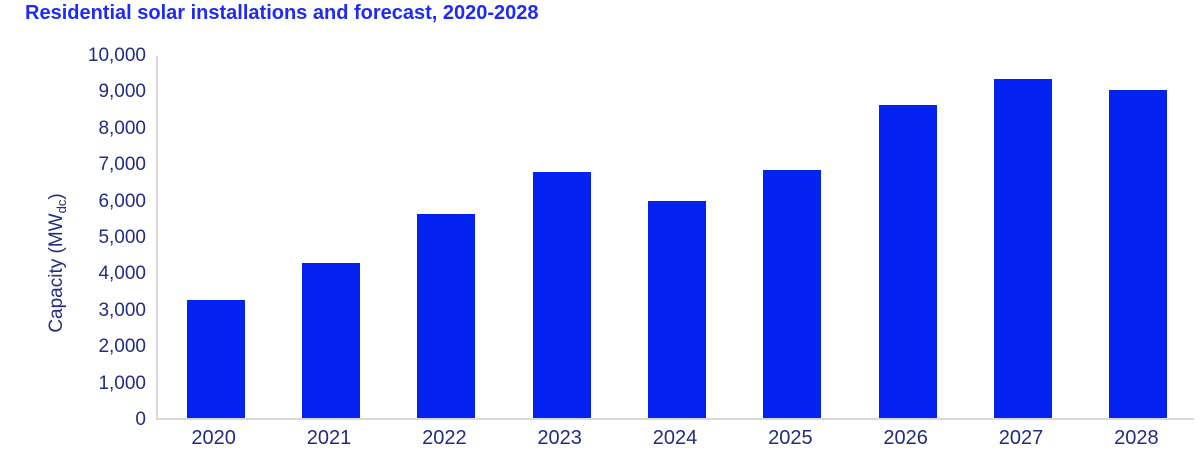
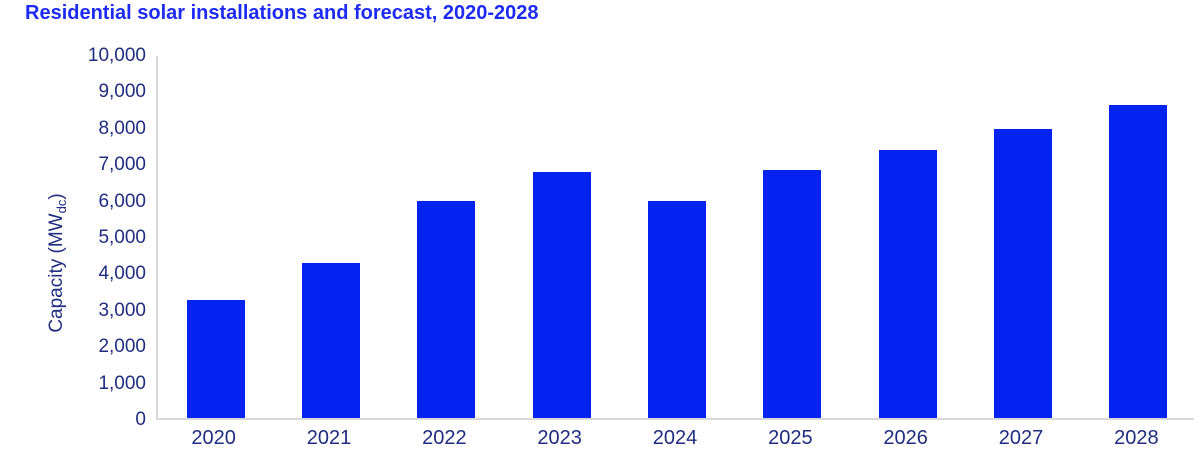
2022: 5600 -> 6000
2026: 8600 -> 7400
2027: 9300 -> 8000
2028: 9000 -> 8600
